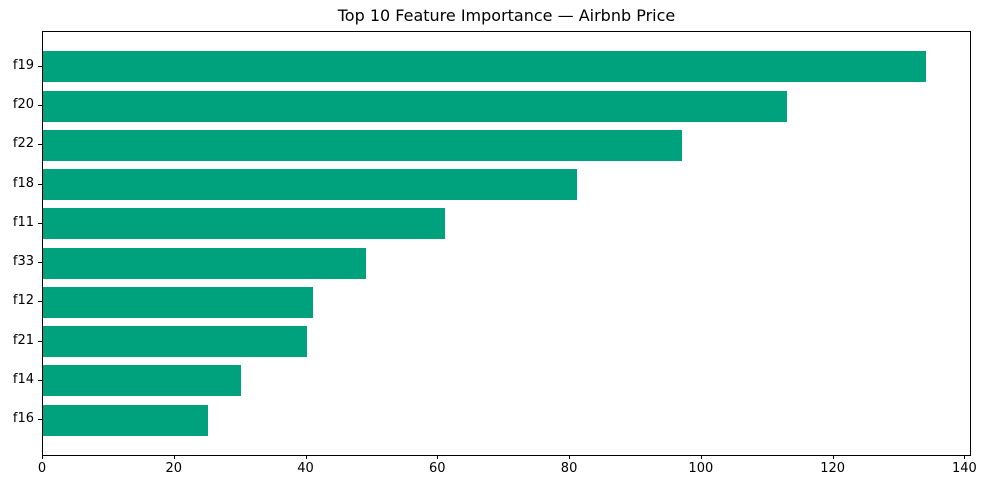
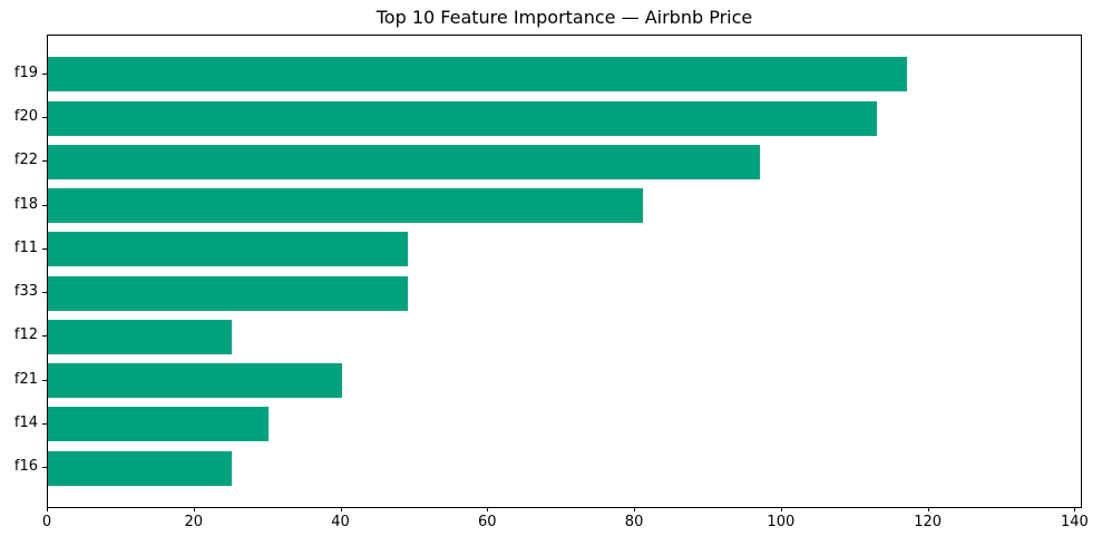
f19: 134 -> 117
f11: 61 -> 49
f12: 41 -> 25
